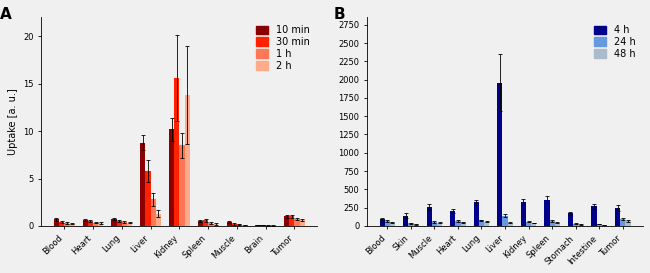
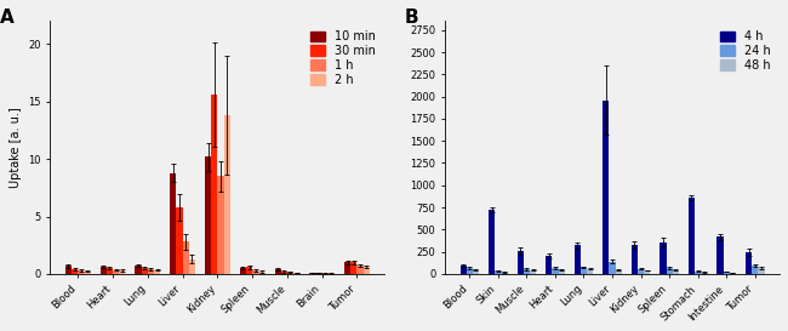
4 h/Skin: 140 -> 720
4 h/Stomach: 170 -> 860
4 h/Intestine: 270 -> 420
